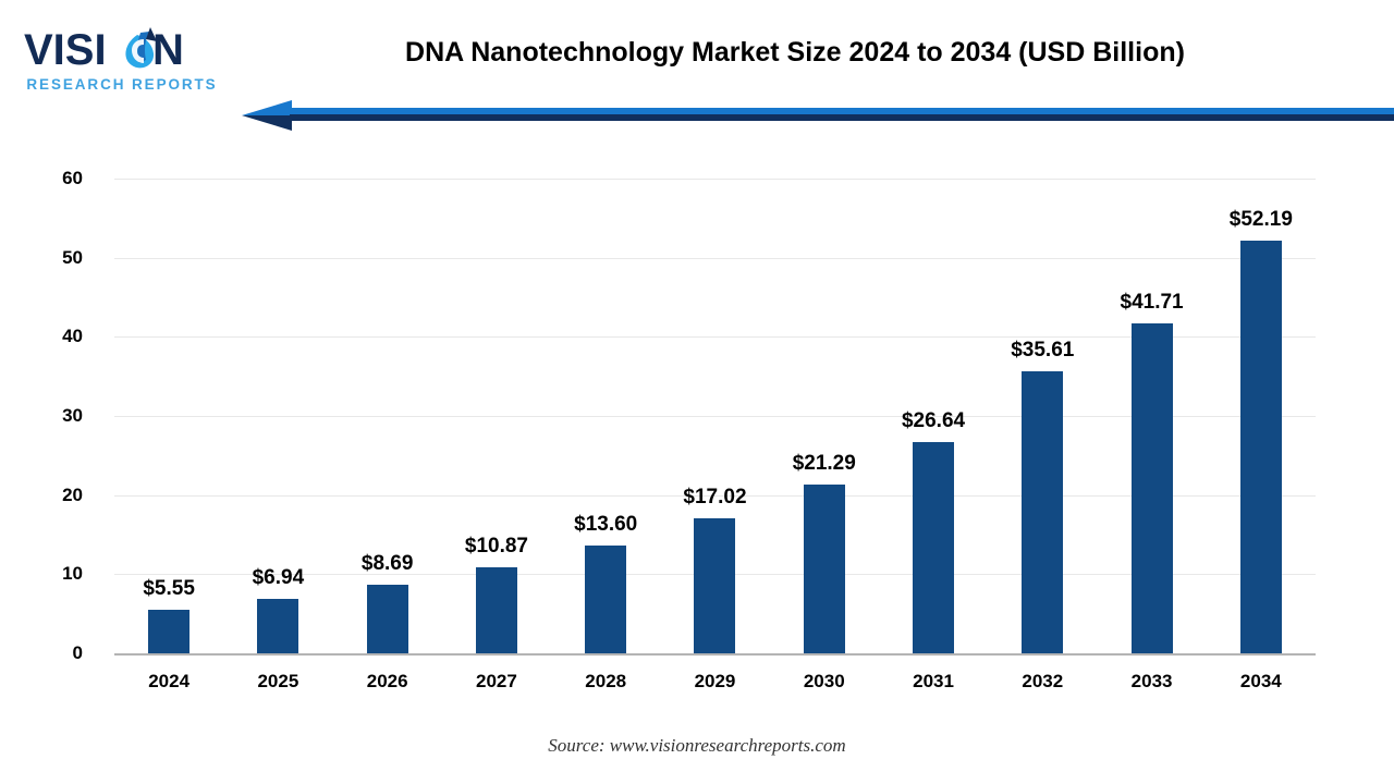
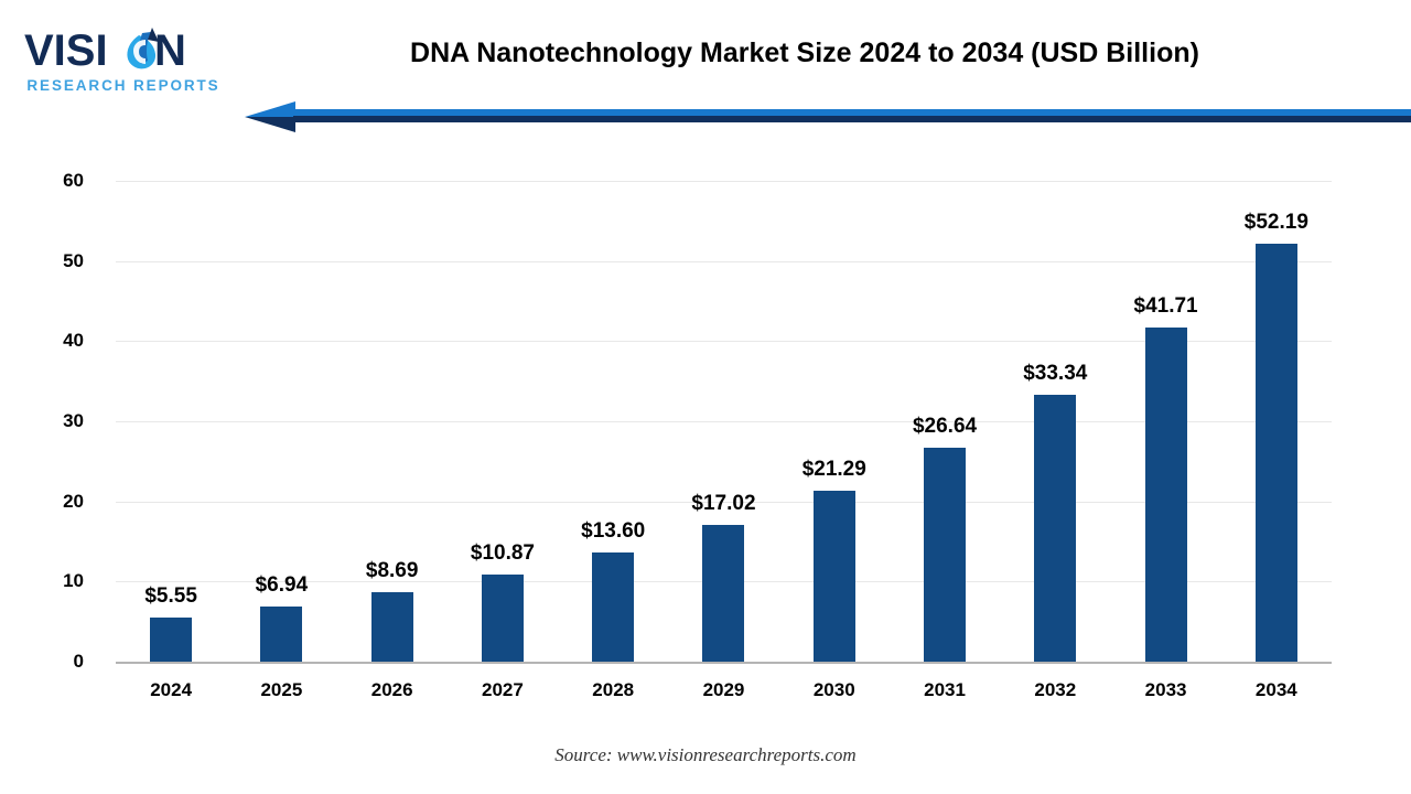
2032: $35.61 -> $33.34
